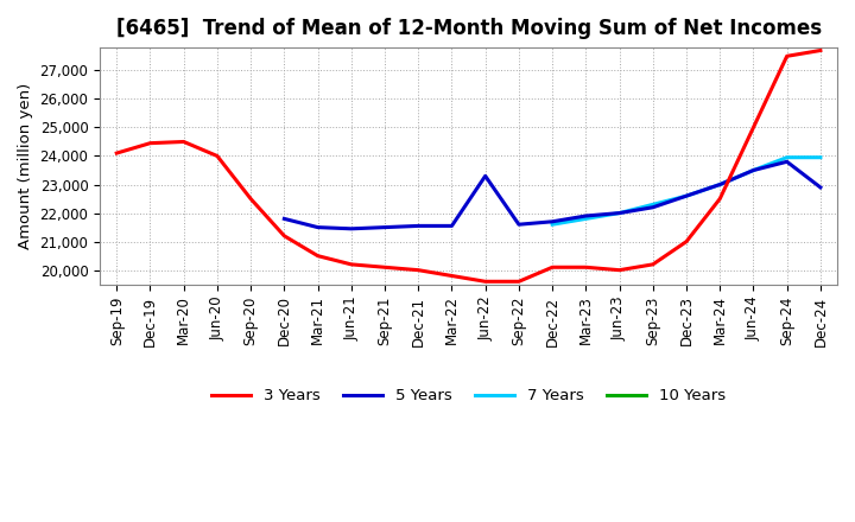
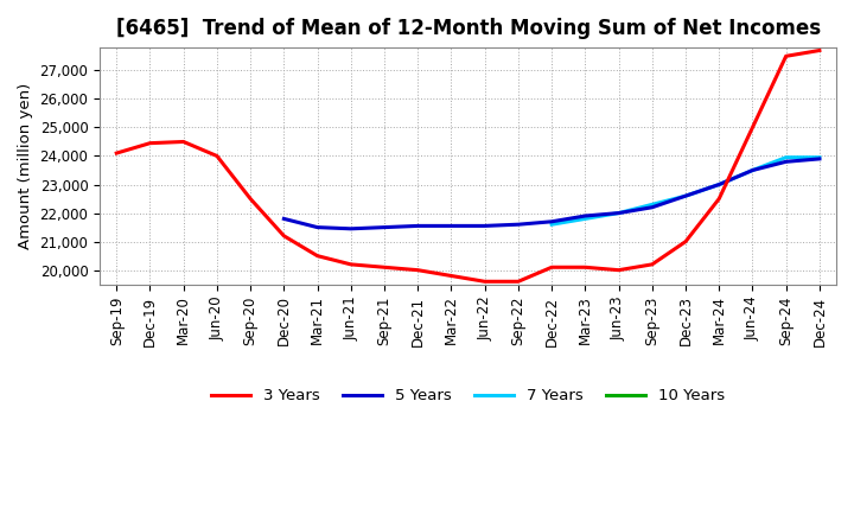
5 Years/Jun-22: 23,300 -> 21,550
5 Years/Dec-24: 22,900 -> 23,900
